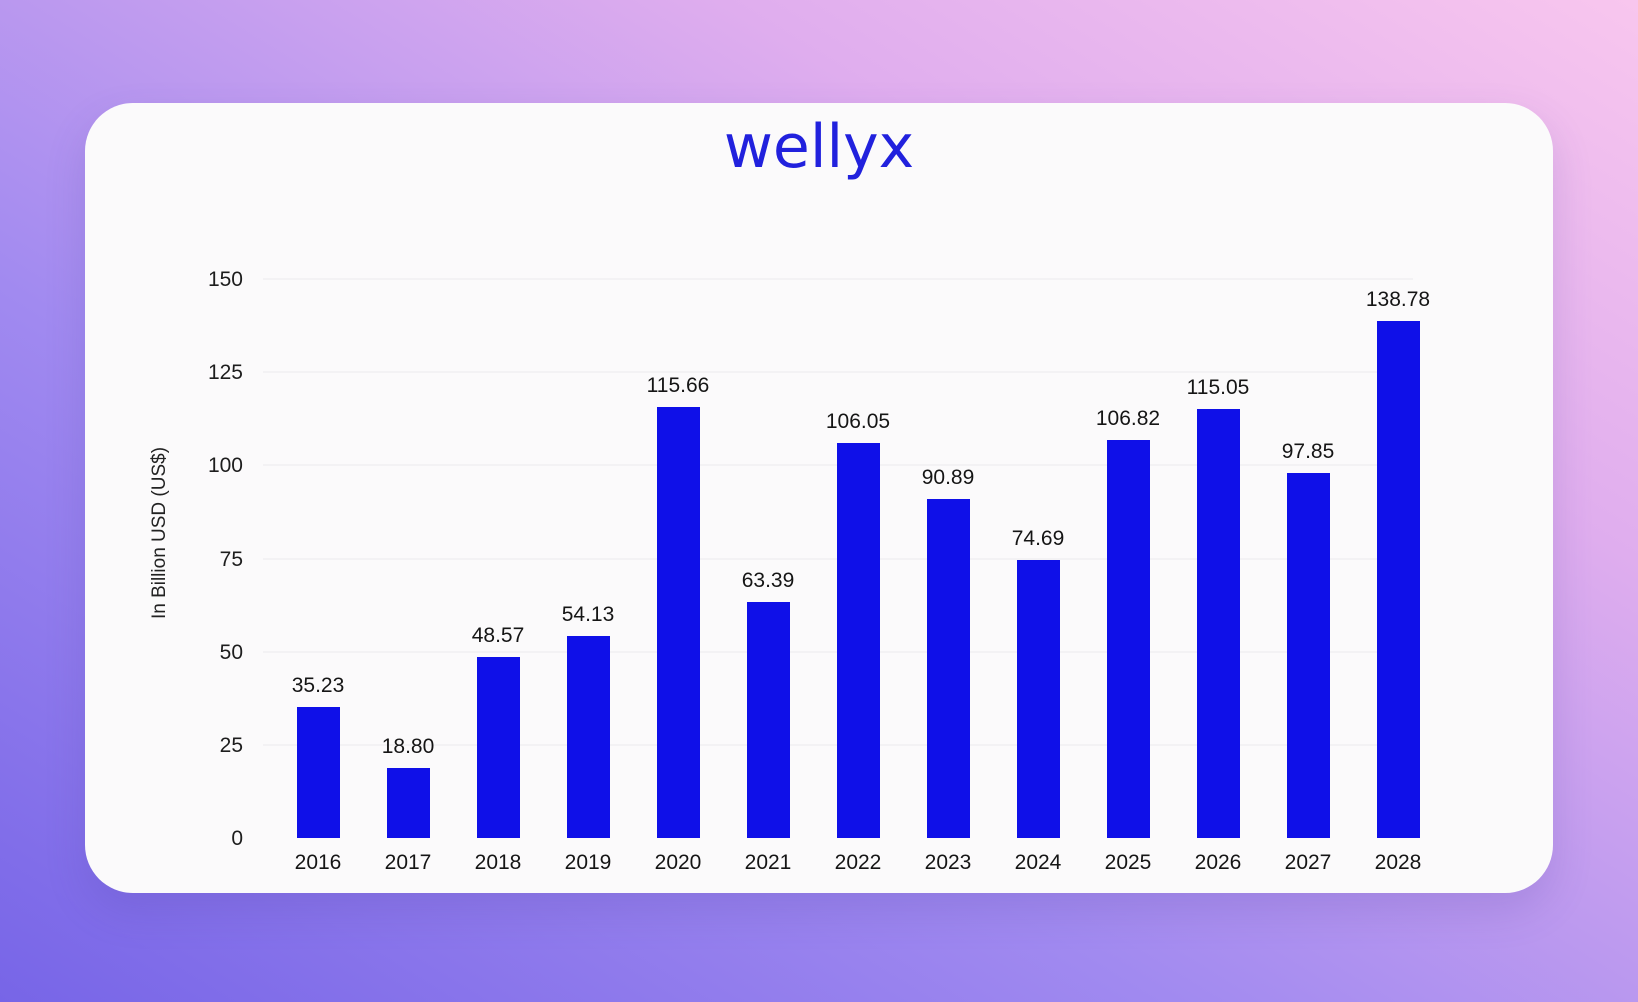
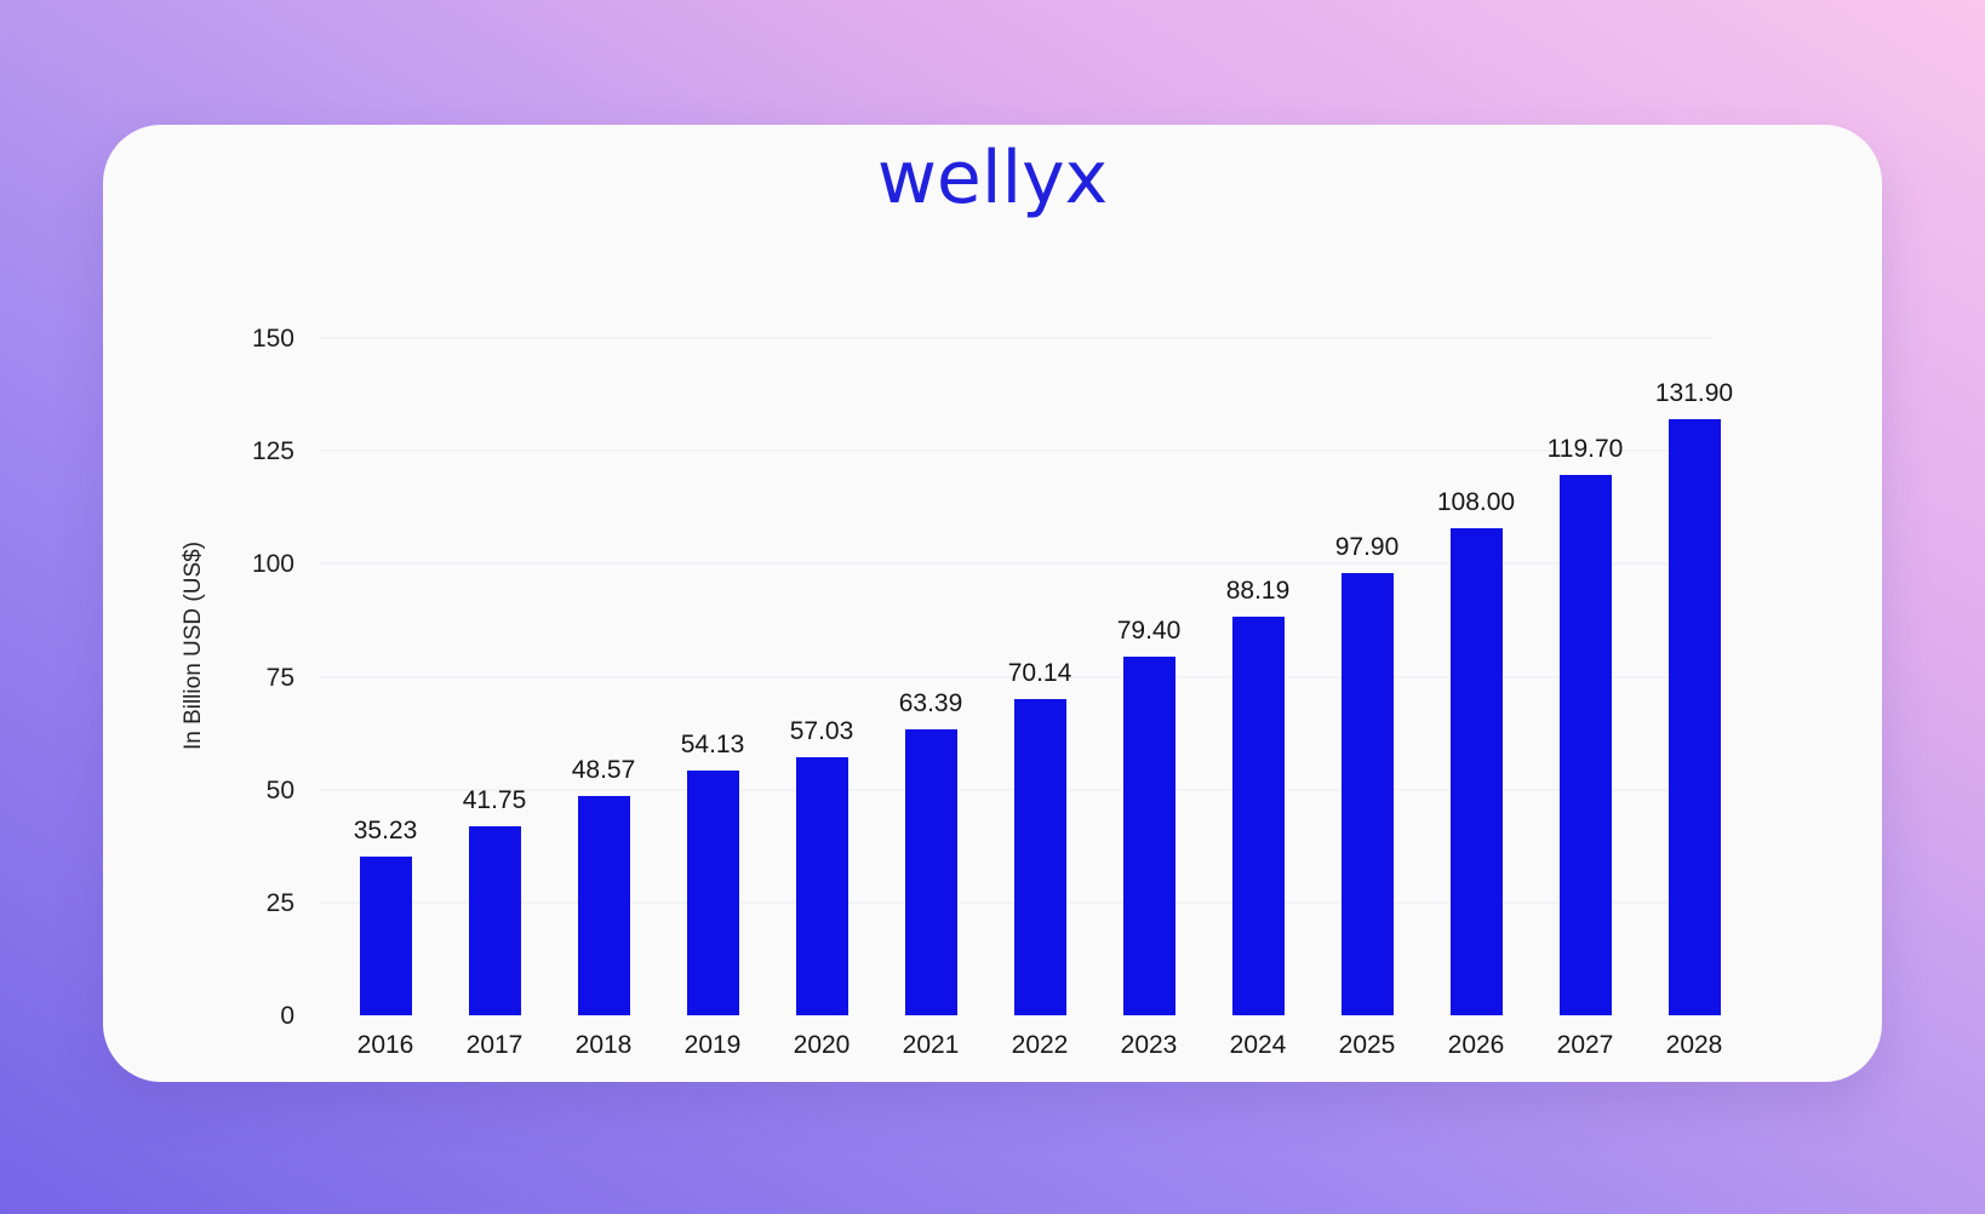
2017: 18.80 -> 41.75
2020: 115.66 -> 57.03
2022: 106.05 -> 70.14
2023: 90.89 -> 79.40
2024: 74.69 -> 88.19
2025: 106.82 -> 97.90
2026: 115.05 -> 108.00
2027: 97.85 -> 119.70
2028: 138.78 -> 131.90
